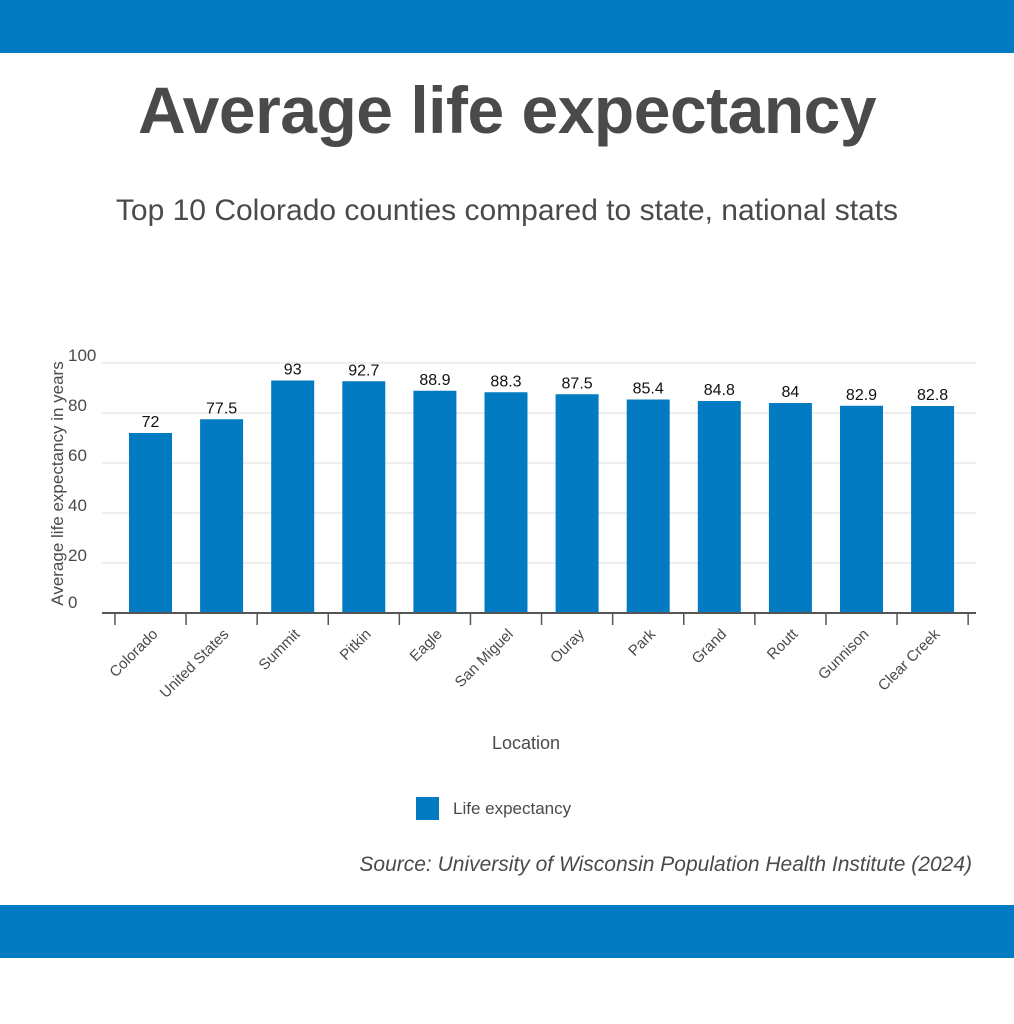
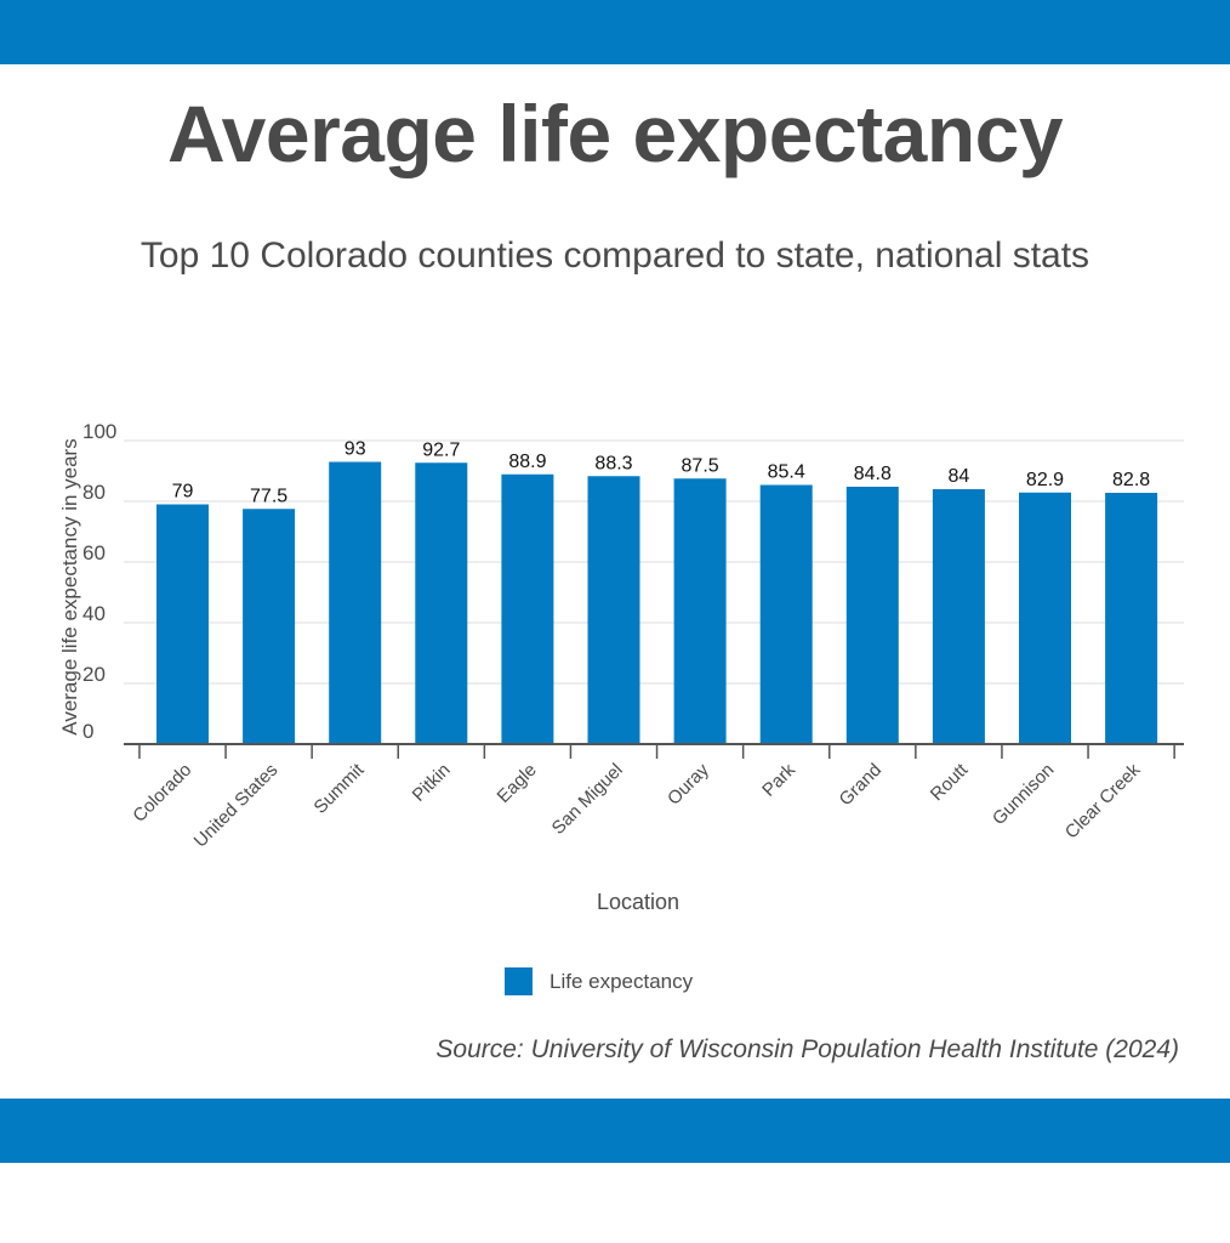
Colorado: 72 -> 79
